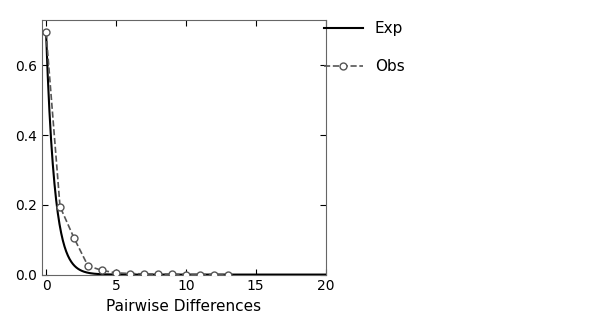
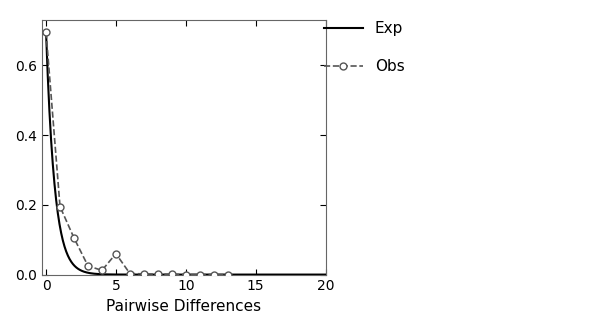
Obs/5: 0.005 -> 0.060
